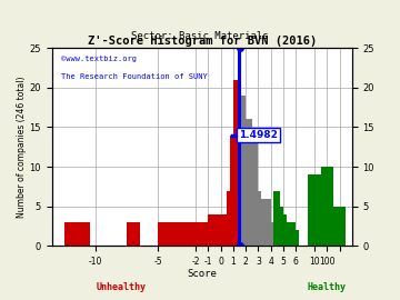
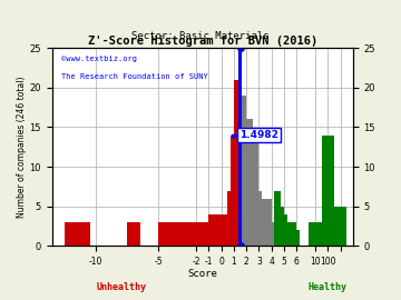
10: 9 -> 3
100: 10 -> 14
